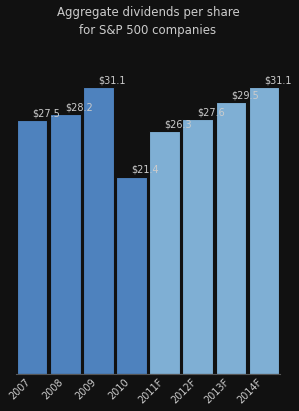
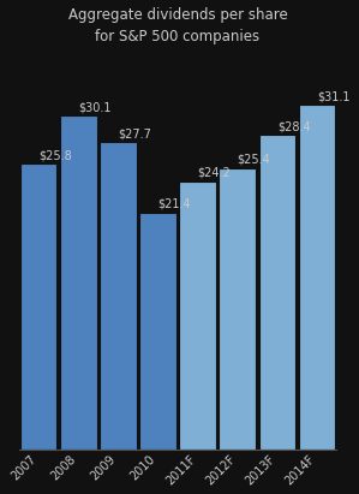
2007: $27.5 -> $25.8
2008: $28.2 -> $30.1
2009: $31.1 -> $27.7
2011F: $26.3 -> $24.2
2012F: $27.6 -> $25.4
2013F: $29.5 -> $28.4
